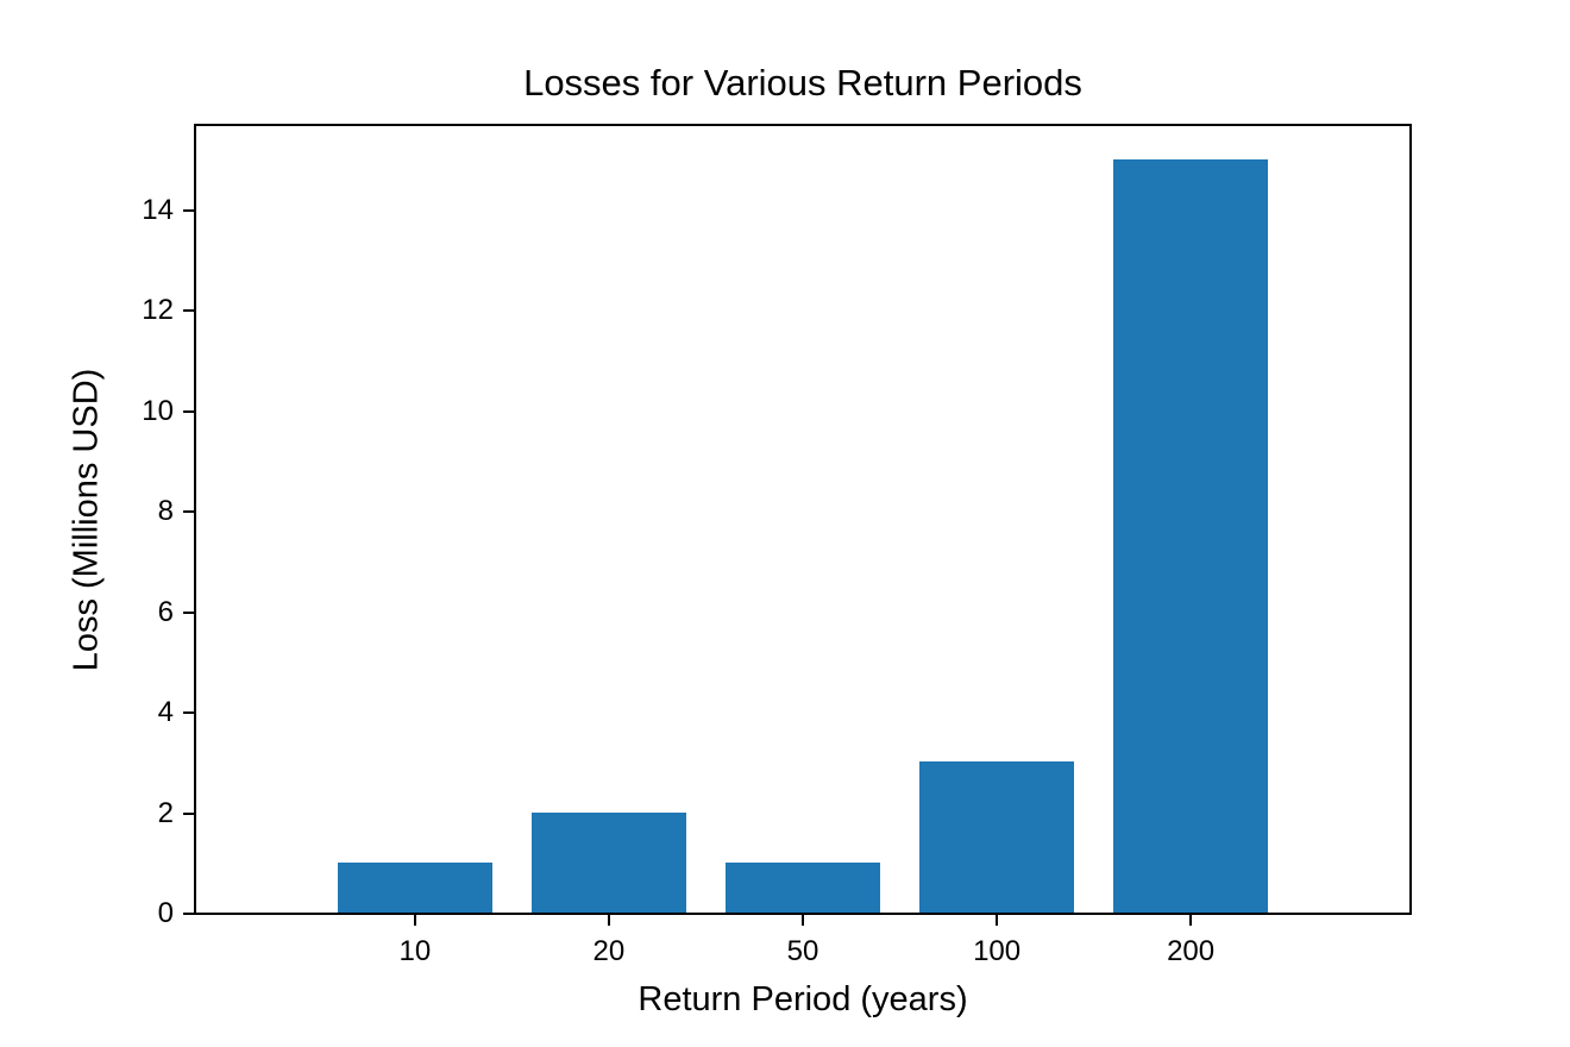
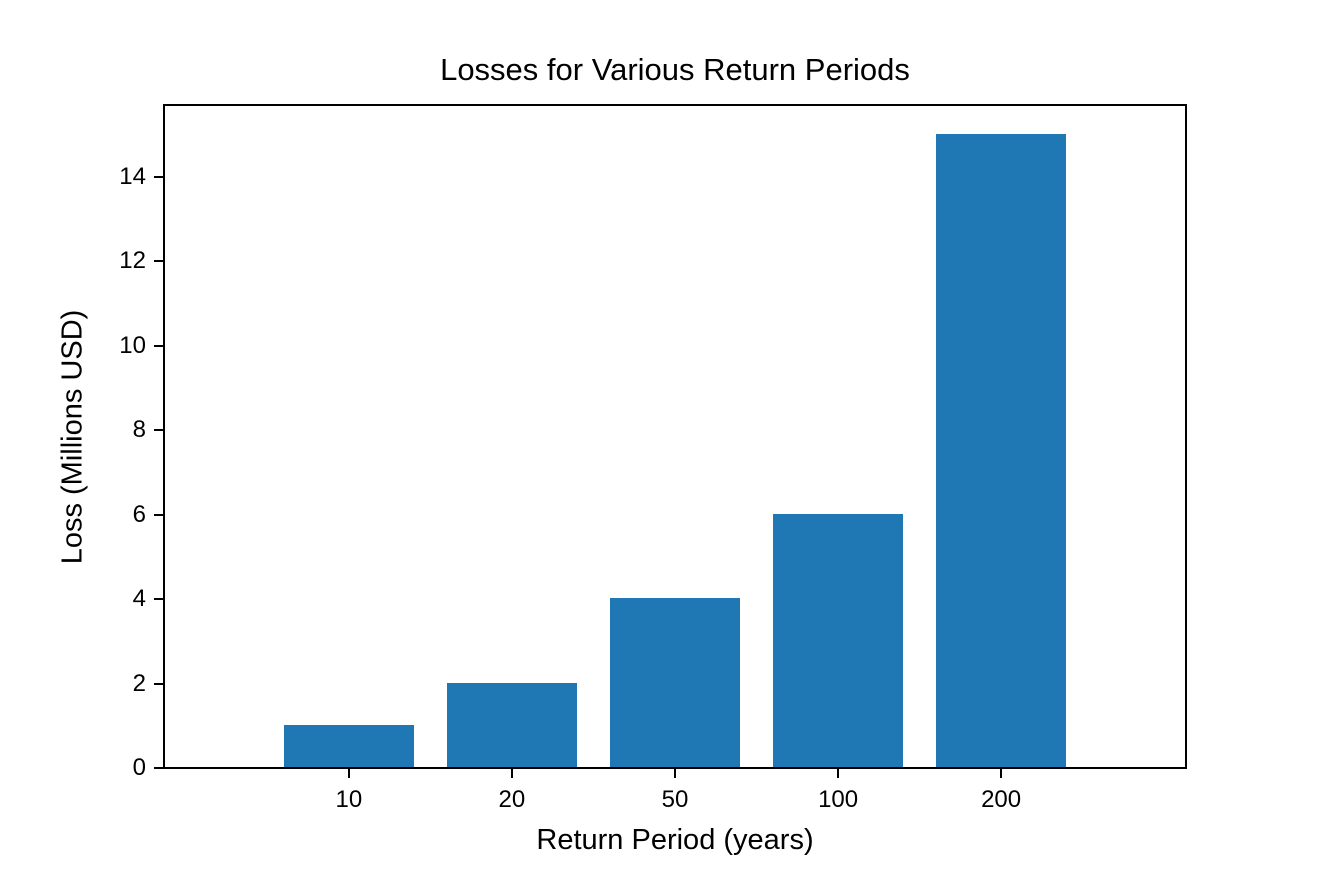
50: 1 -> 4
100: 3 -> 6
